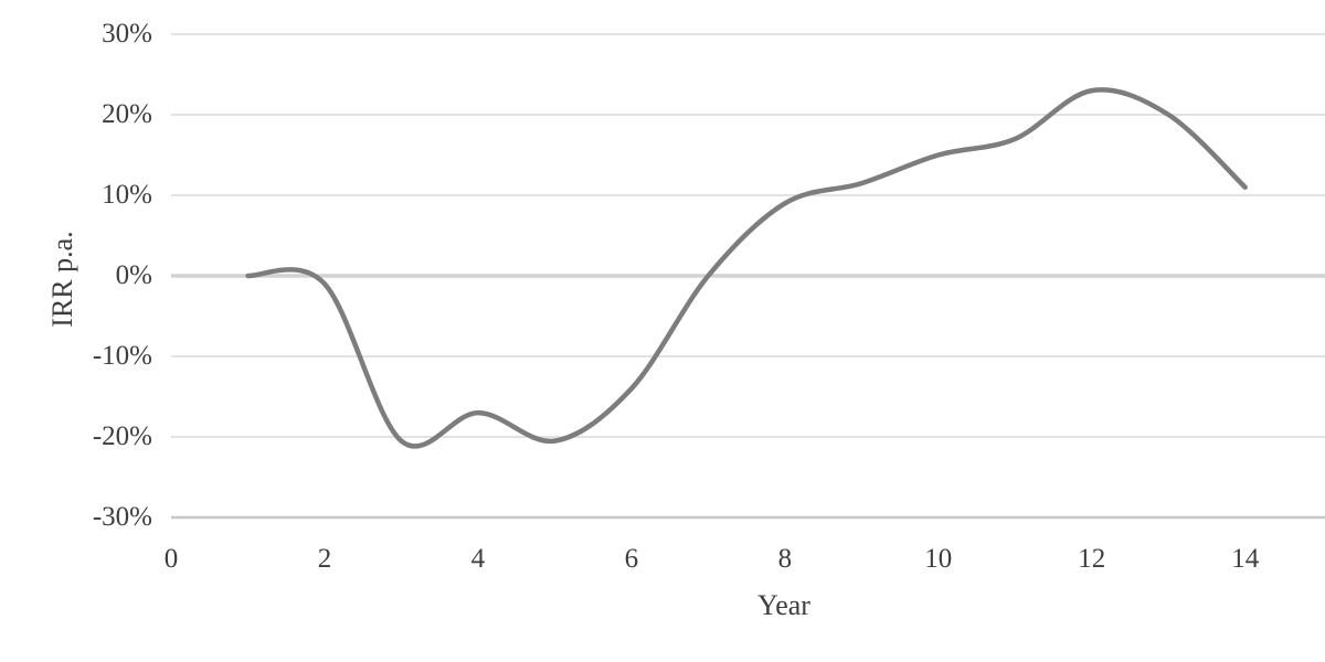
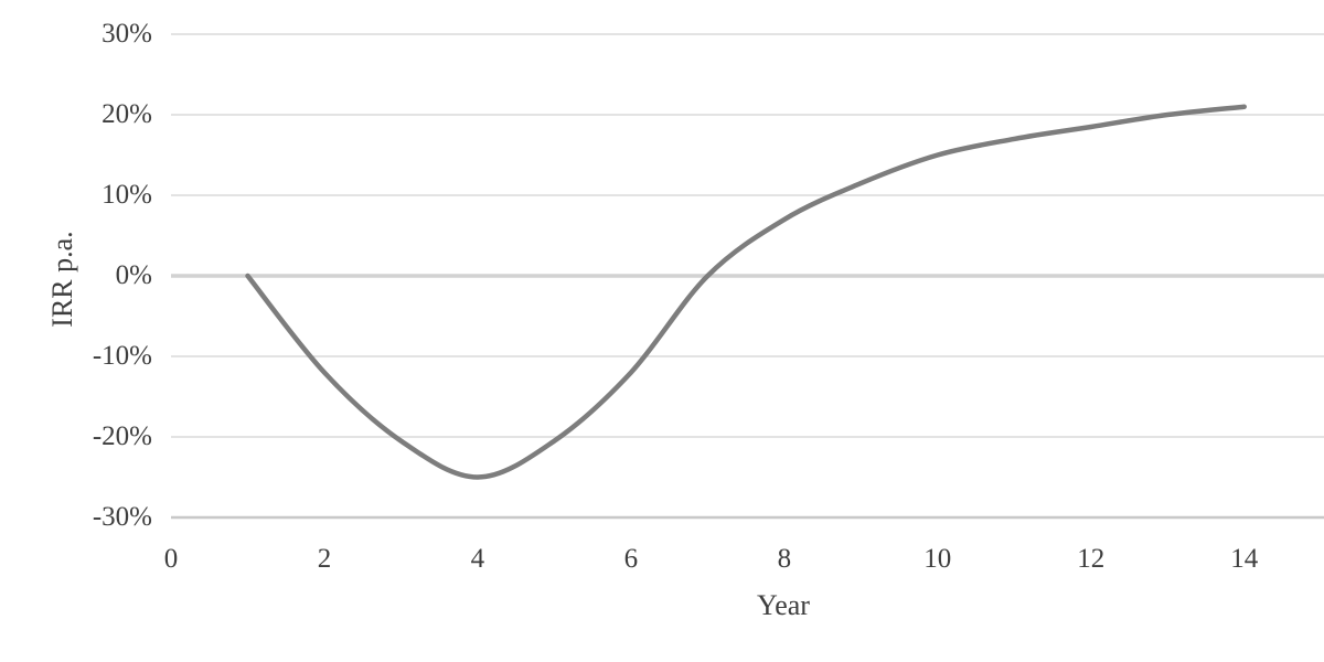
2: -1% -> -12%
4: -17% -> -25%
6: -14% -> -12%
8: 9% -> 7%
12: 23% -> 18%
14: 11% -> 21%
